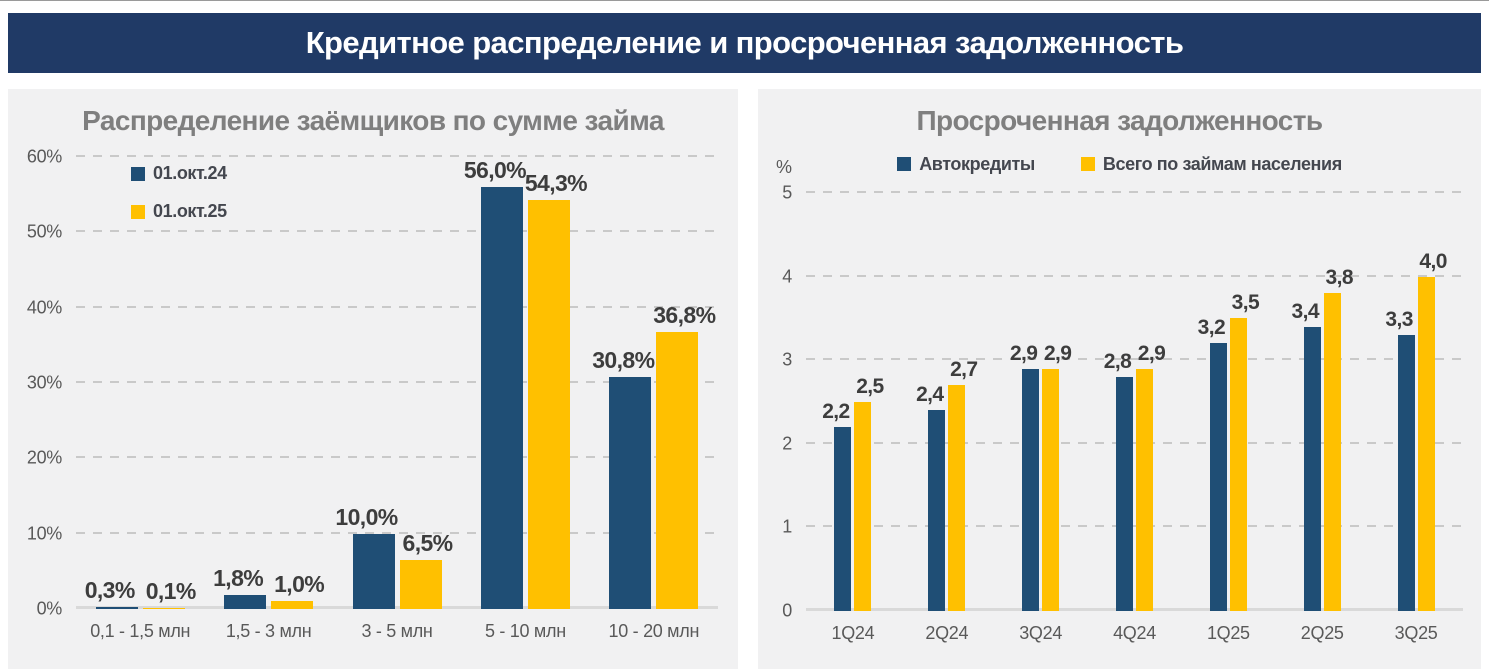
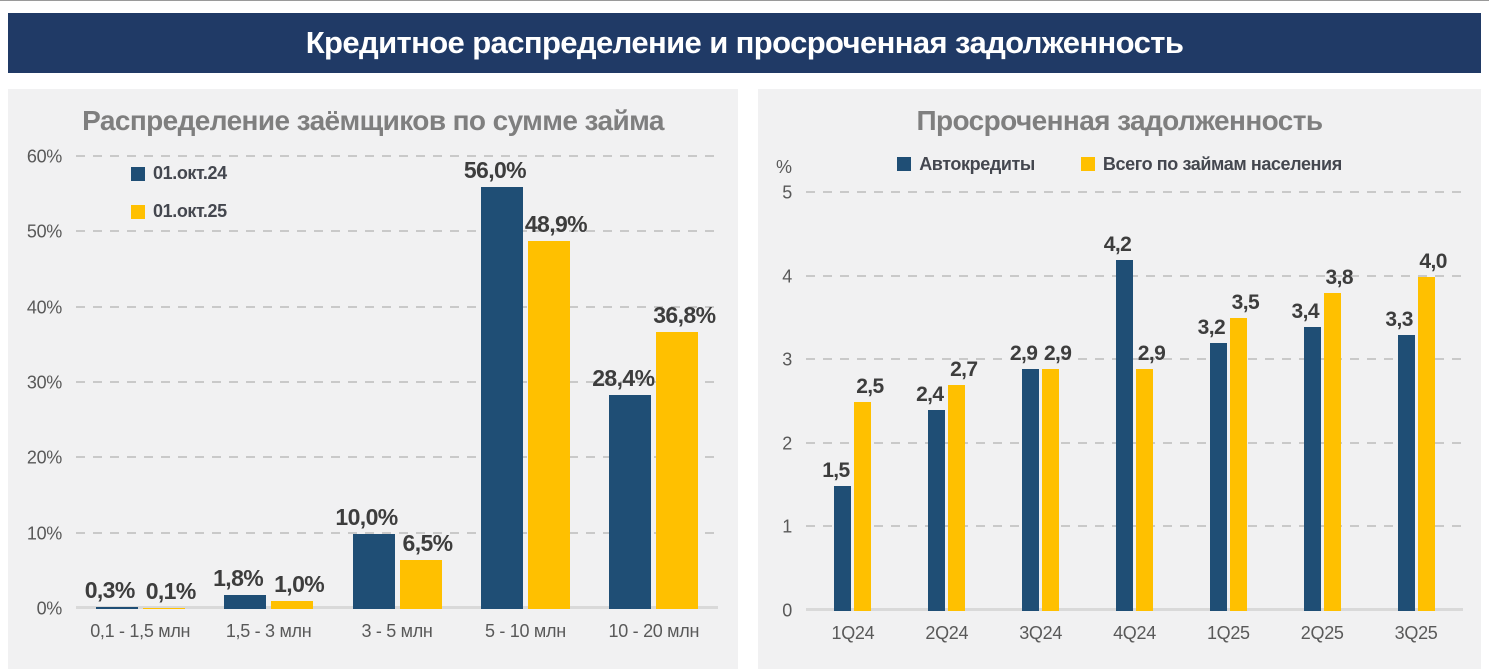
Распределение заёмщиков по сумме займа/01.окт.25/5 - 10 млн: 54,3% -> 48,9%
Распределение заёмщиков по сумме займа/01.окт.24/10 - 20 млн: 30,8% -> 28,4%
Просроченная задолженность/Автокредиты/1Q24: 2,2 -> 1,5
Просроченная задолженность/Автокредиты/4Q24: 2,8 -> 4,2
